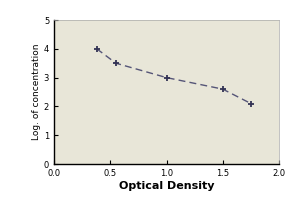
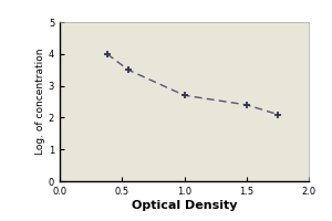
1.0: 3.0 -> 2.7
1.5: 2.6 -> 2.4
